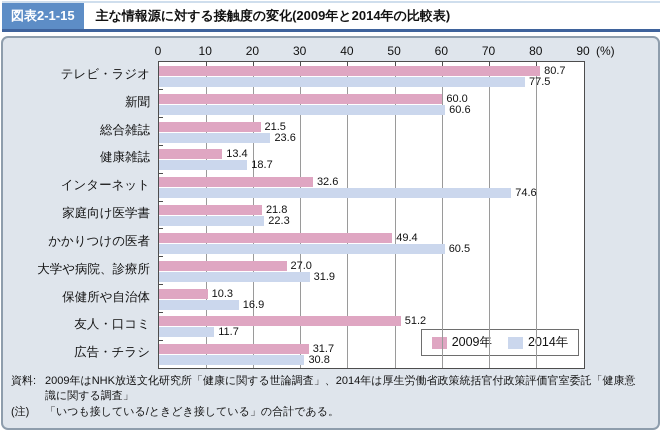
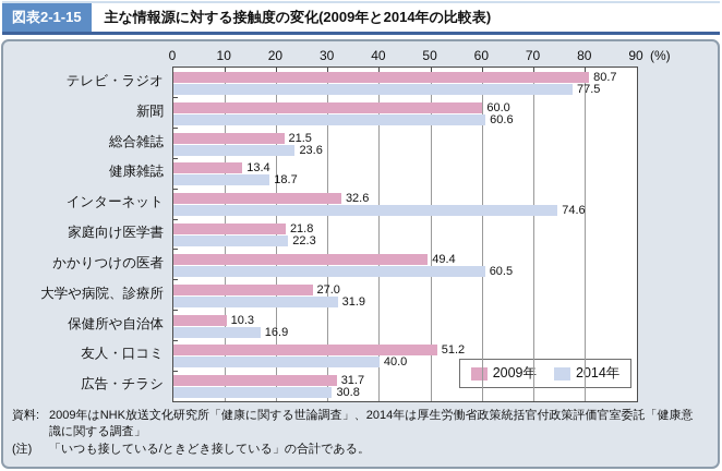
2014年/友人・口コミ: 11.7 -> 40.0
